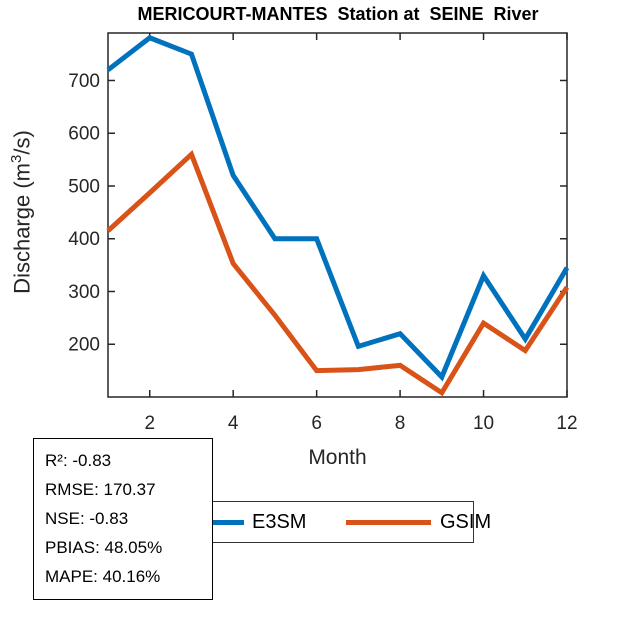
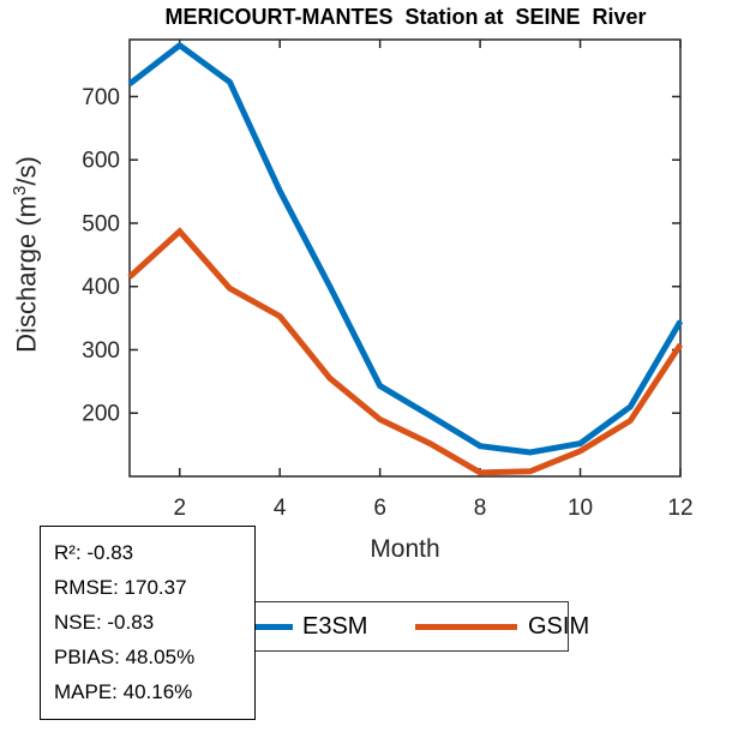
E3SM/3: 750 -> 720
GSIM/3: 560 -> 400
E3SM/4: 520 -> 550
E3SM/6: 400 -> 240
GSIM/6: 150 -> 190
E3SM/8: 220 -> 150
GSIM/8: 160 -> 110
E3SM/10: 330 -> 150
GSIM/10: 240 -> 140
